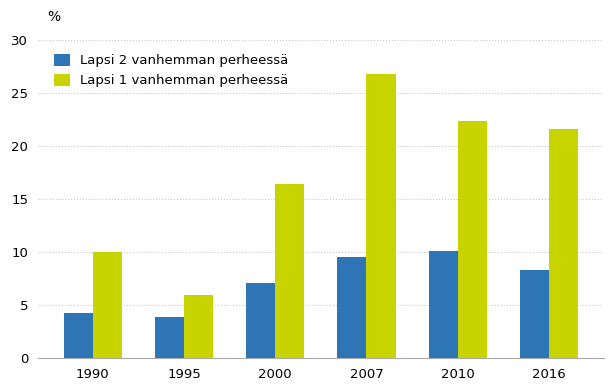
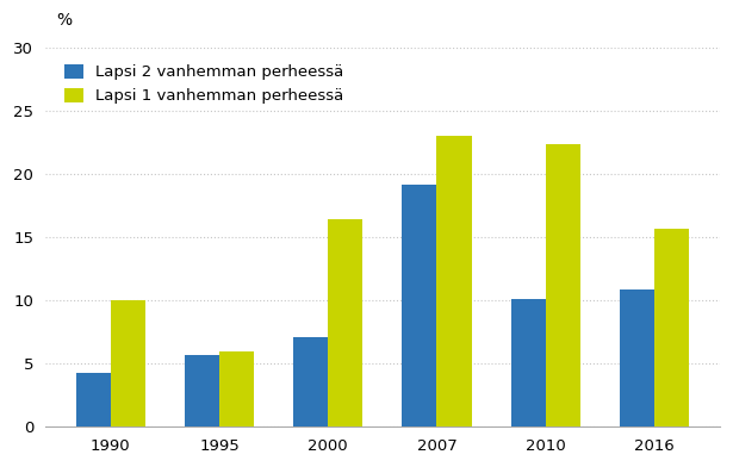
Lapsi 2 vanhemman perheessä/1995: 3.9 -> 5.7
Lapsi 2 vanhemman perheessä/2007: 9.5 -> 19.2
Lapsi 1 vanhemman perheessä/2007: 26.8 -> 23.0
Lapsi 2 vanhemman perheessä/2016: 8.3 -> 10.9
Lapsi 1 vanhemman perheessä/2016: 21.6 -> 15.7
